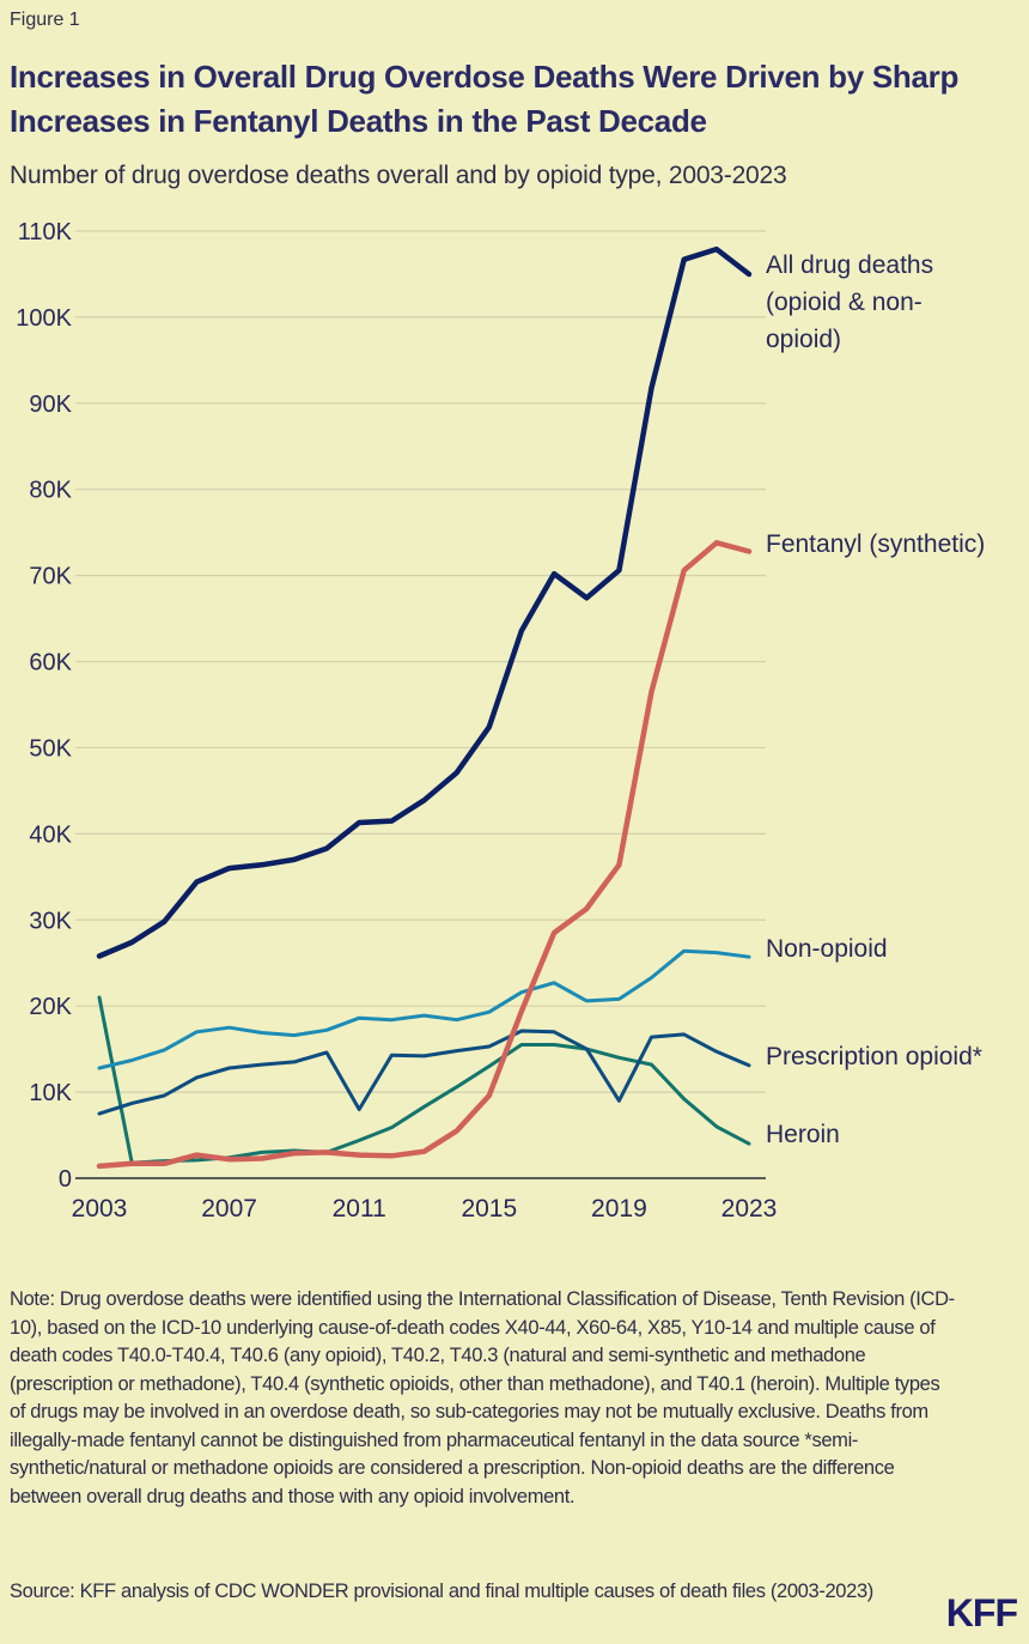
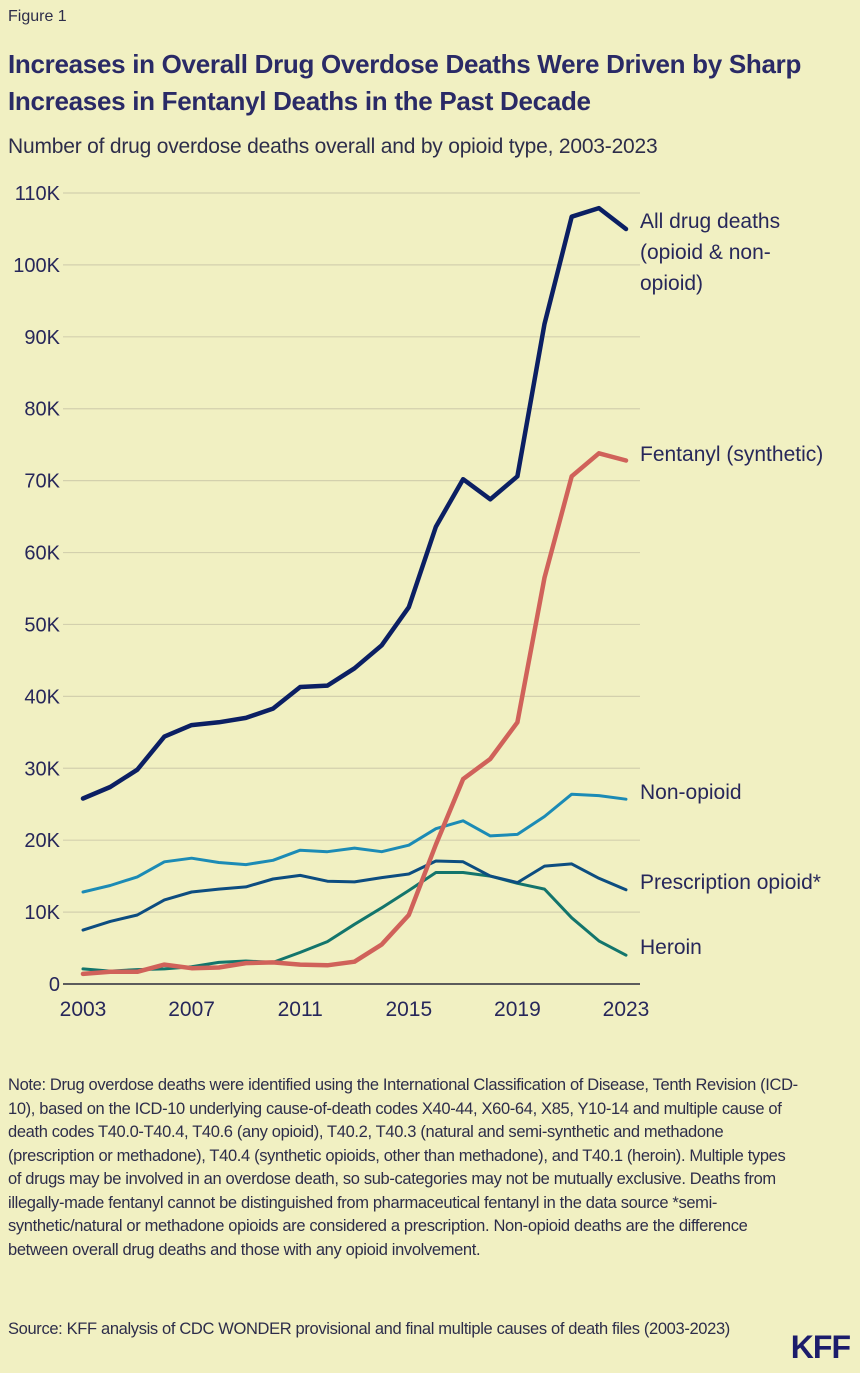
Heroin/2003: 21K -> 2K
Prescription opioid*/2011: 8K -> 15K
Prescription opioid*/2019: 9K -> 14K
